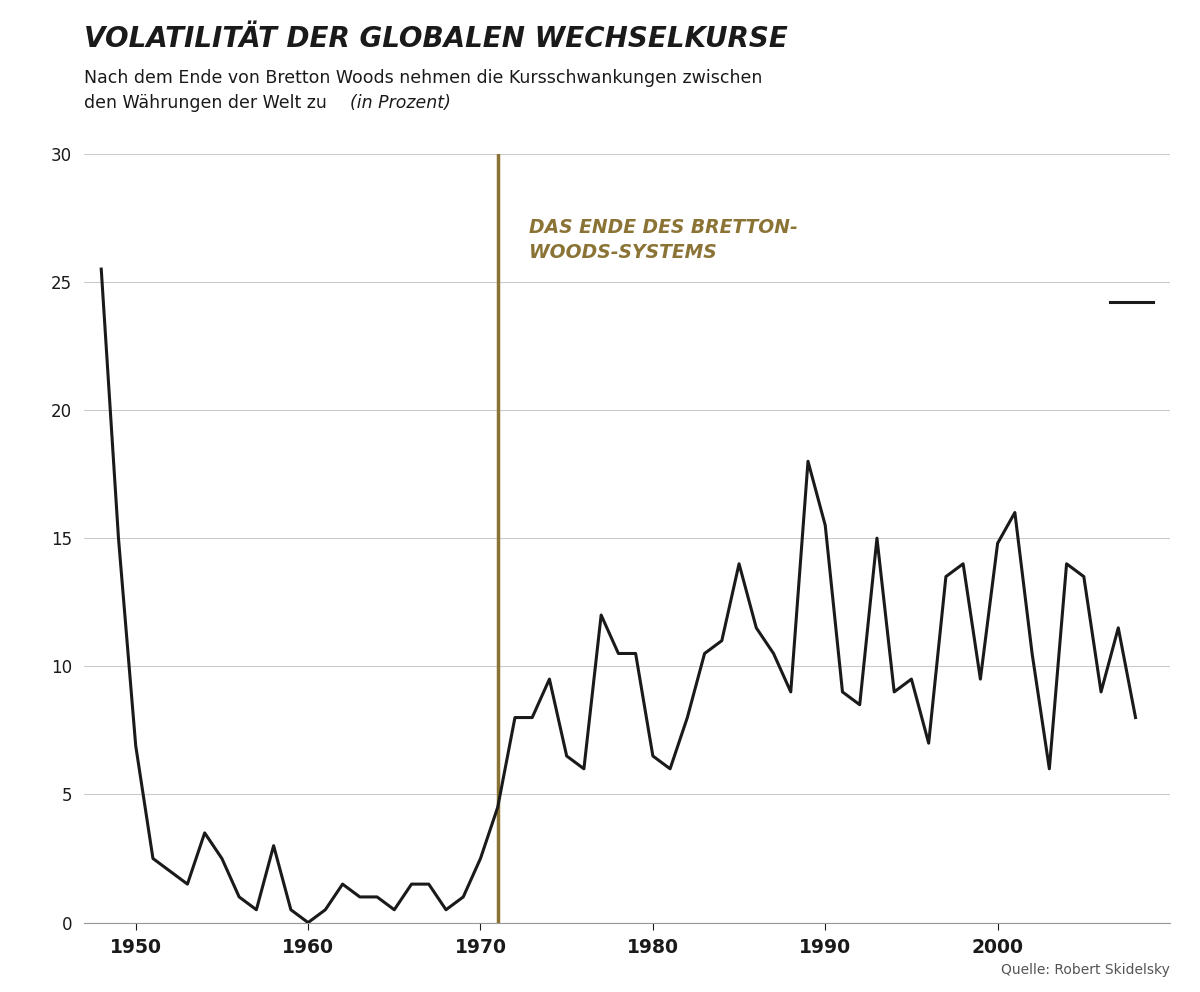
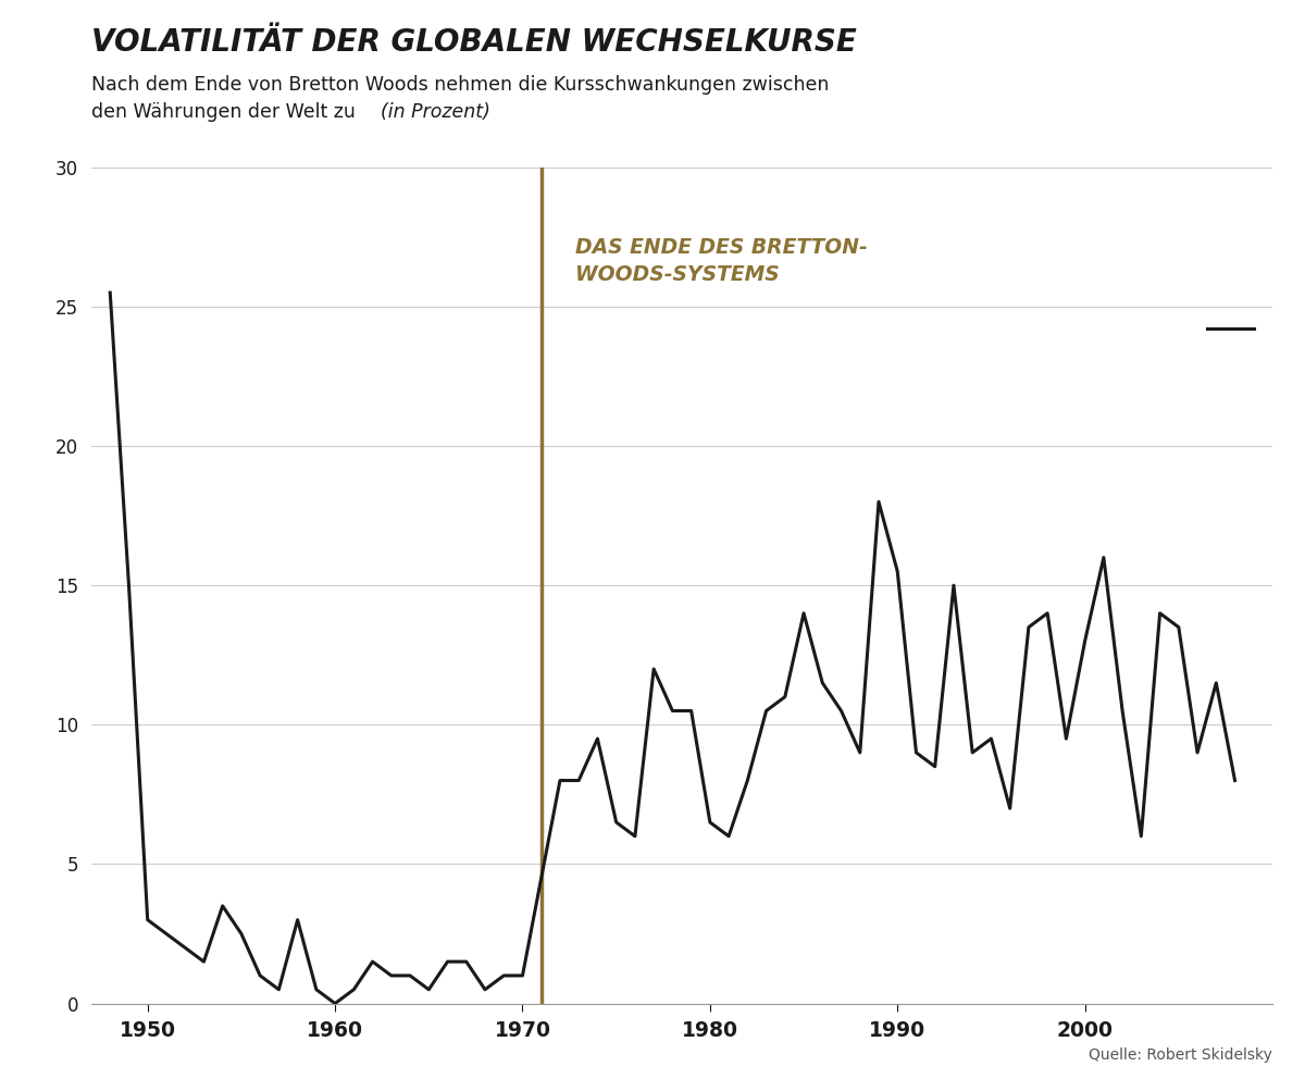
1950: 6.9 -> 3.0
1970: 2.5 -> 1.0
2000: 14.8 -> 13.0
